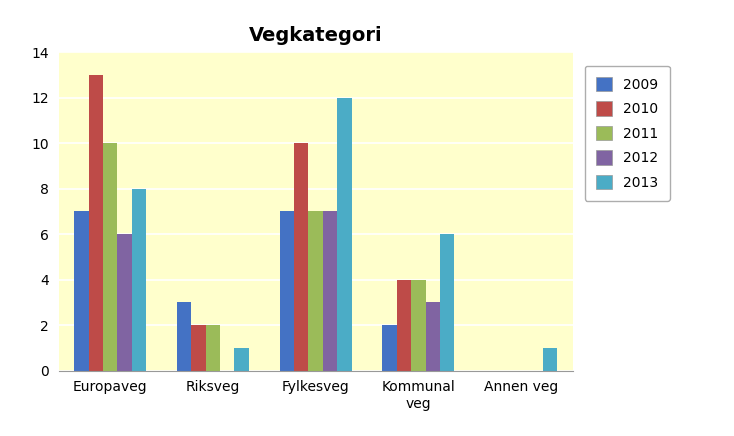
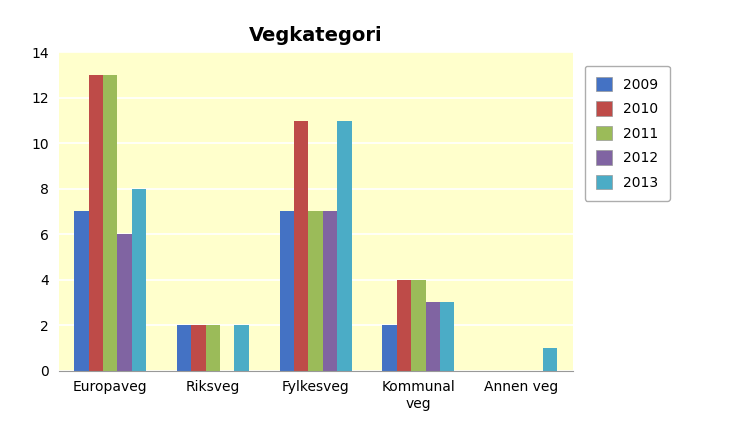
2011/Europaveg: 10 -> 13
2009/Riksveg: 3 -> 2
2013/Riksveg: 1 -> 2
2010/Fylkesveg: 10 -> 11
2013/Fylkesveg: 12 -> 11
2013/Kommunal veg: 6 -> 3
